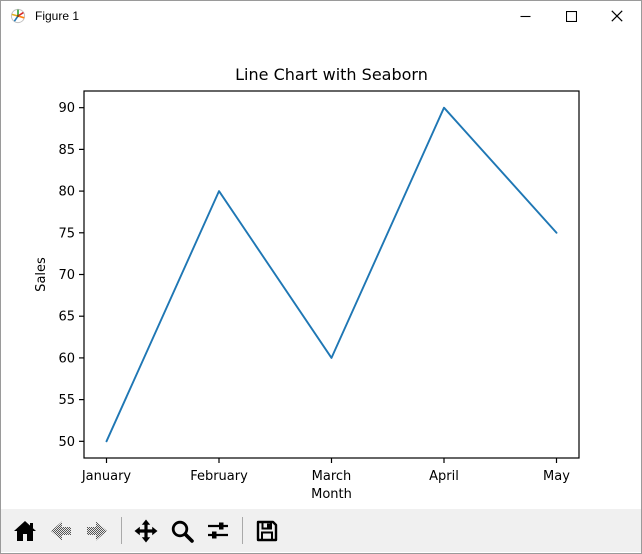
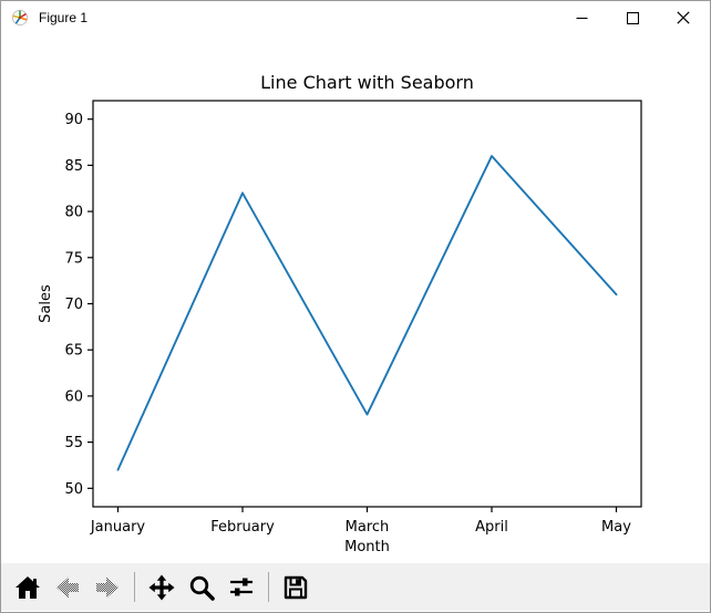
January: 50 -> 52
February: 80 -> 82
March: 60 -> 58
April: 90 -> 86
May: 75 -> 71
